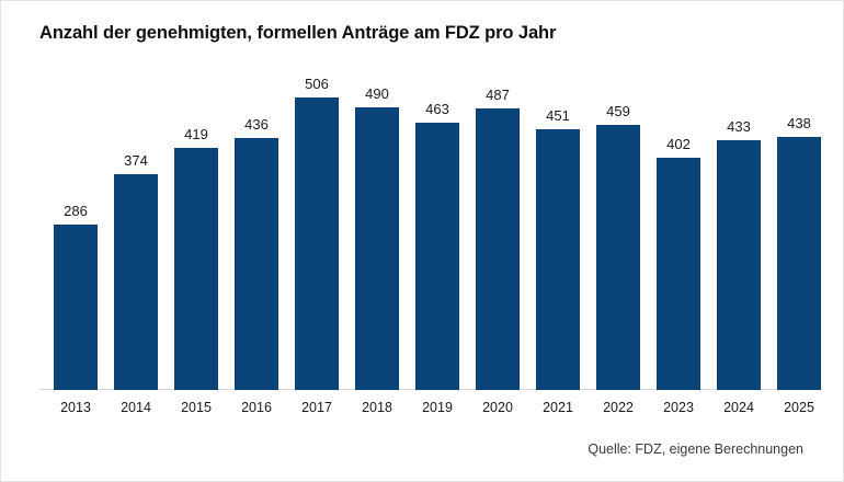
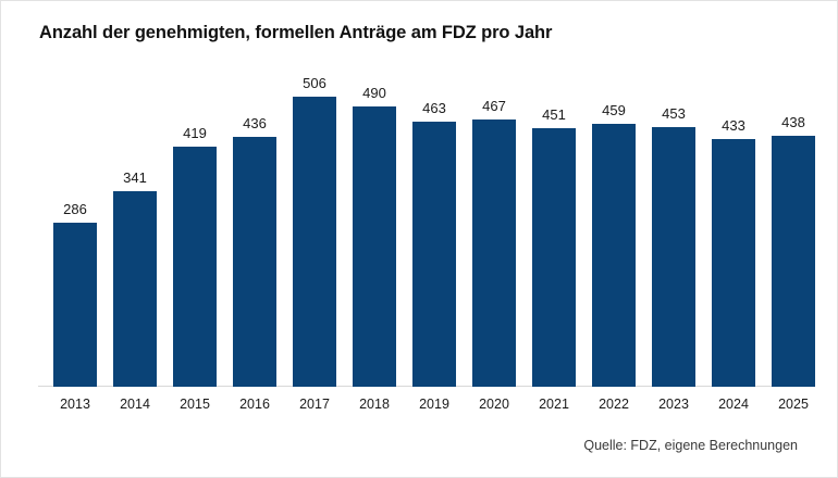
2014: 374 -> 341
2020: 487 -> 467
2023: 402 -> 453
